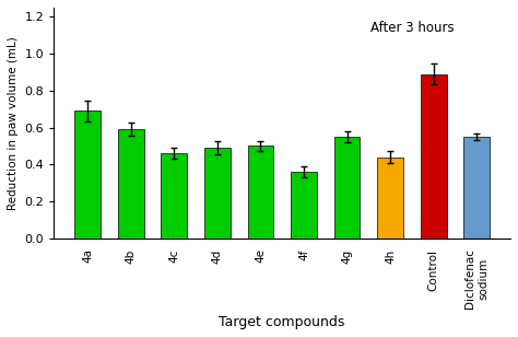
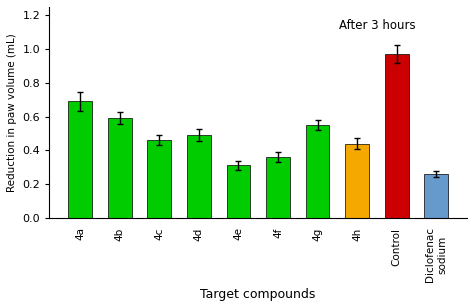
4e: 0.50 -> 0.31
Control: 0.89 -> 0.97
Diclofenac sodium: 0.55 -> 0.26
